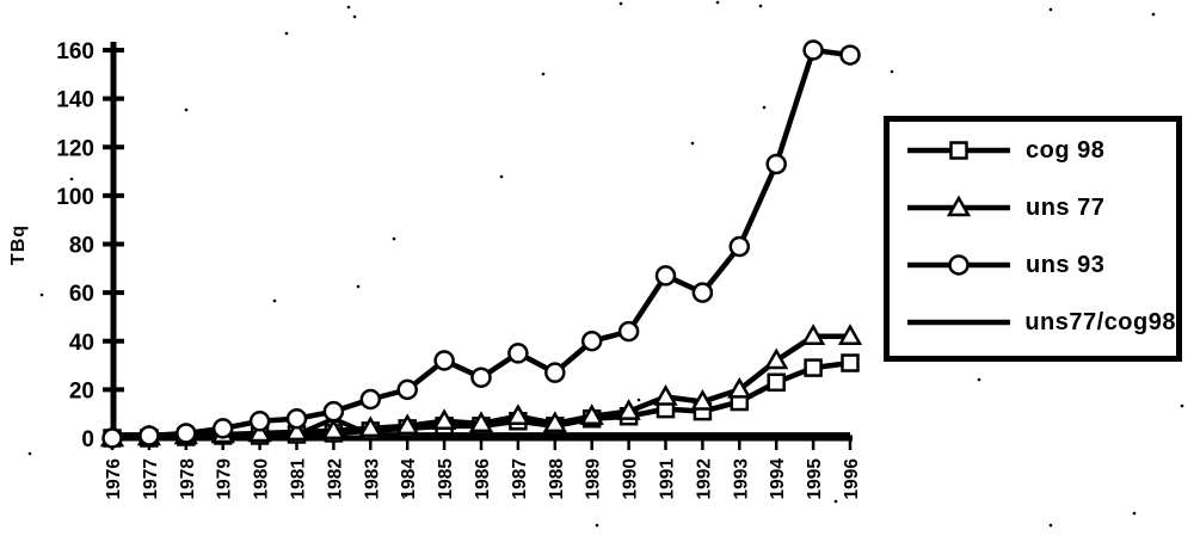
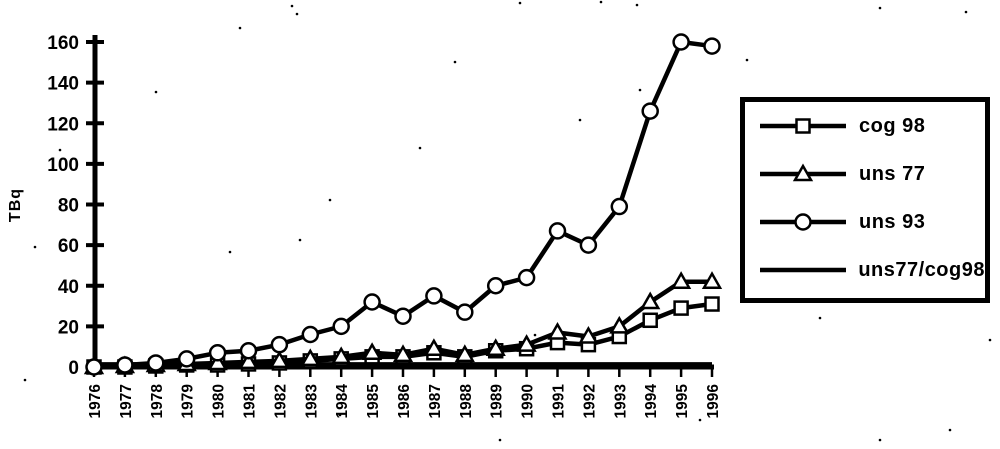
uns77/cog98/1982: 8 -> 1
uns 93/1994: 113 -> 126
